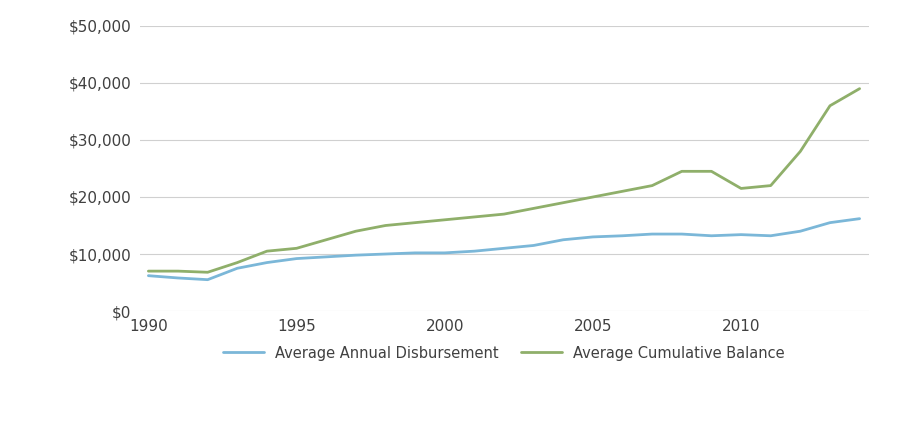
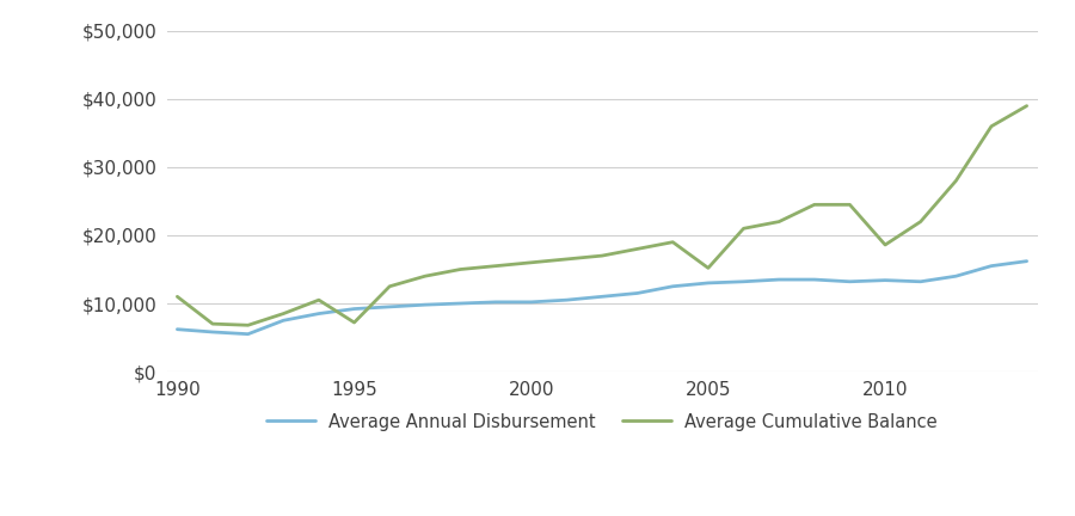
Average Cumulative Balance/1990: $7,000 -> $11,000
Average Cumulative Balance/1995: $11,000 -> $7,200
Average Cumulative Balance/2005: $20,000 -> $15,200
Average Cumulative Balance/2010: $21,500 -> $18,600
